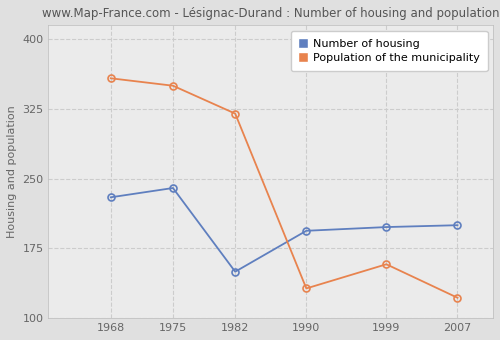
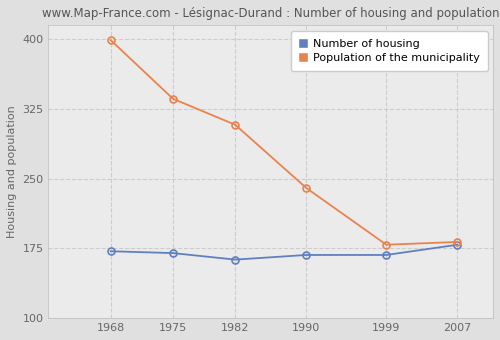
Number of housing/1968: 230 -> 172
Population of the municipality/1968: 358 -> 399
Number of housing/1975: 240 -> 170
Population of the municipality/1975: 350 -> 336
Number of housing/1982: 150 -> 163
Population of the municipality/1982: 320 -> 308
Number of housing/1990: 194 -> 168
Population of the municipality/1990: 132 -> 240
Number of housing/1999: 198 -> 168
Population of the municipality/1999: 158 -> 179
Number of housing/2007: 200 -> 179
Population of the municipality/2007: 122 -> 182
